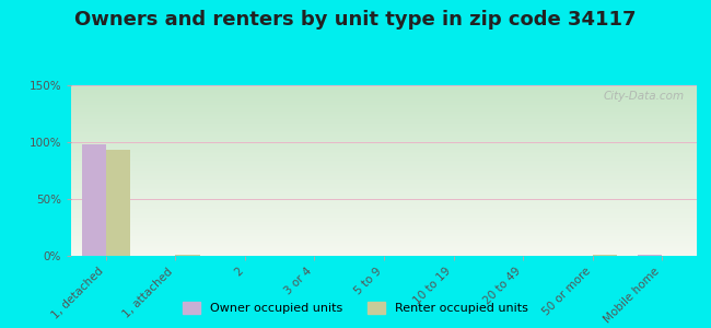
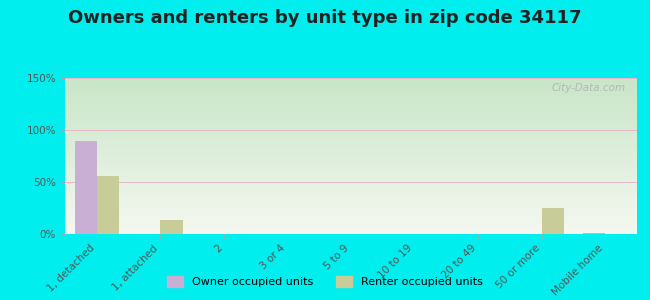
Owner occupied units/1, detached: 98% -> 89%
Renter occupied units/1, detached: 93% -> 56%
Renter occupied units/1, attached: 1% -> 13%
Renter occupied units/50 or more: 1% -> 25%
